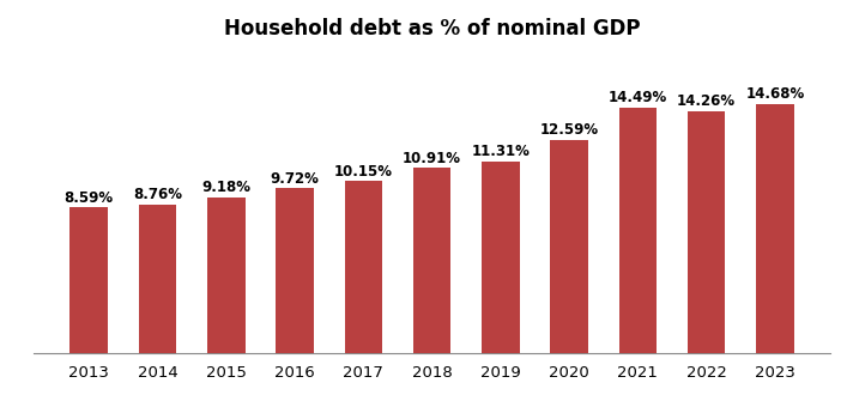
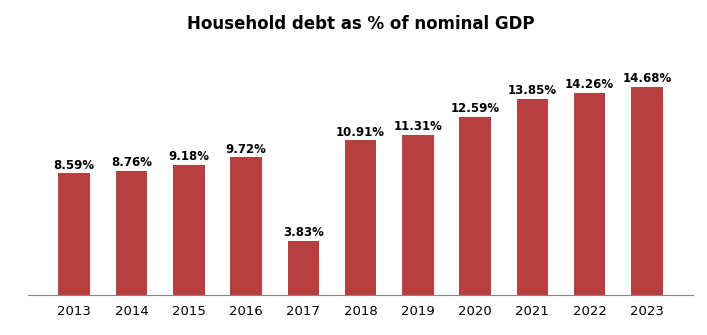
2017: 10.15% -> 3.83%
2021: 14.49% -> 13.85%
